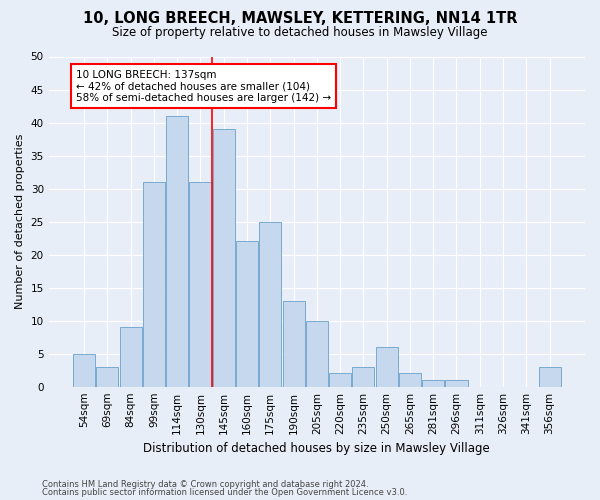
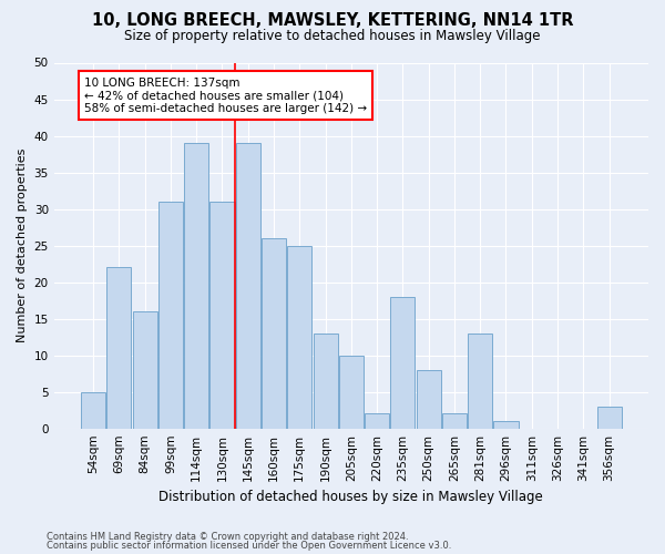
69sqm: 3 -> 22
84sqm: 9 -> 16
114sqm: 41 -> 39
160sqm: 22 -> 26
235sqm: 3 -> 18
250sqm: 6 -> 8
281sqm: 1 -> 13
